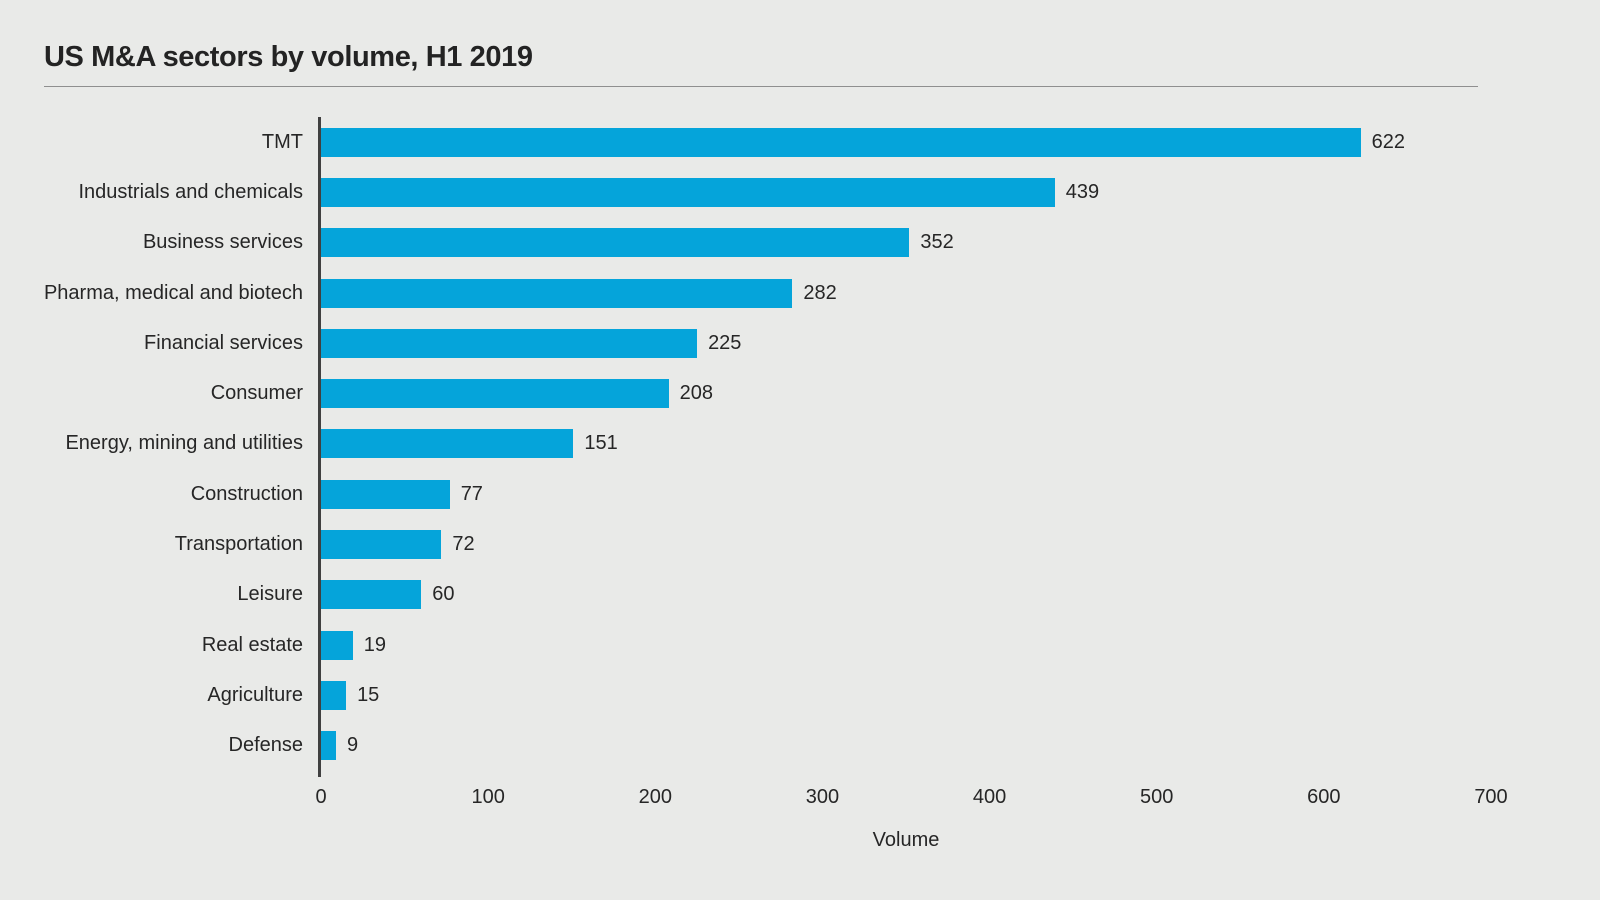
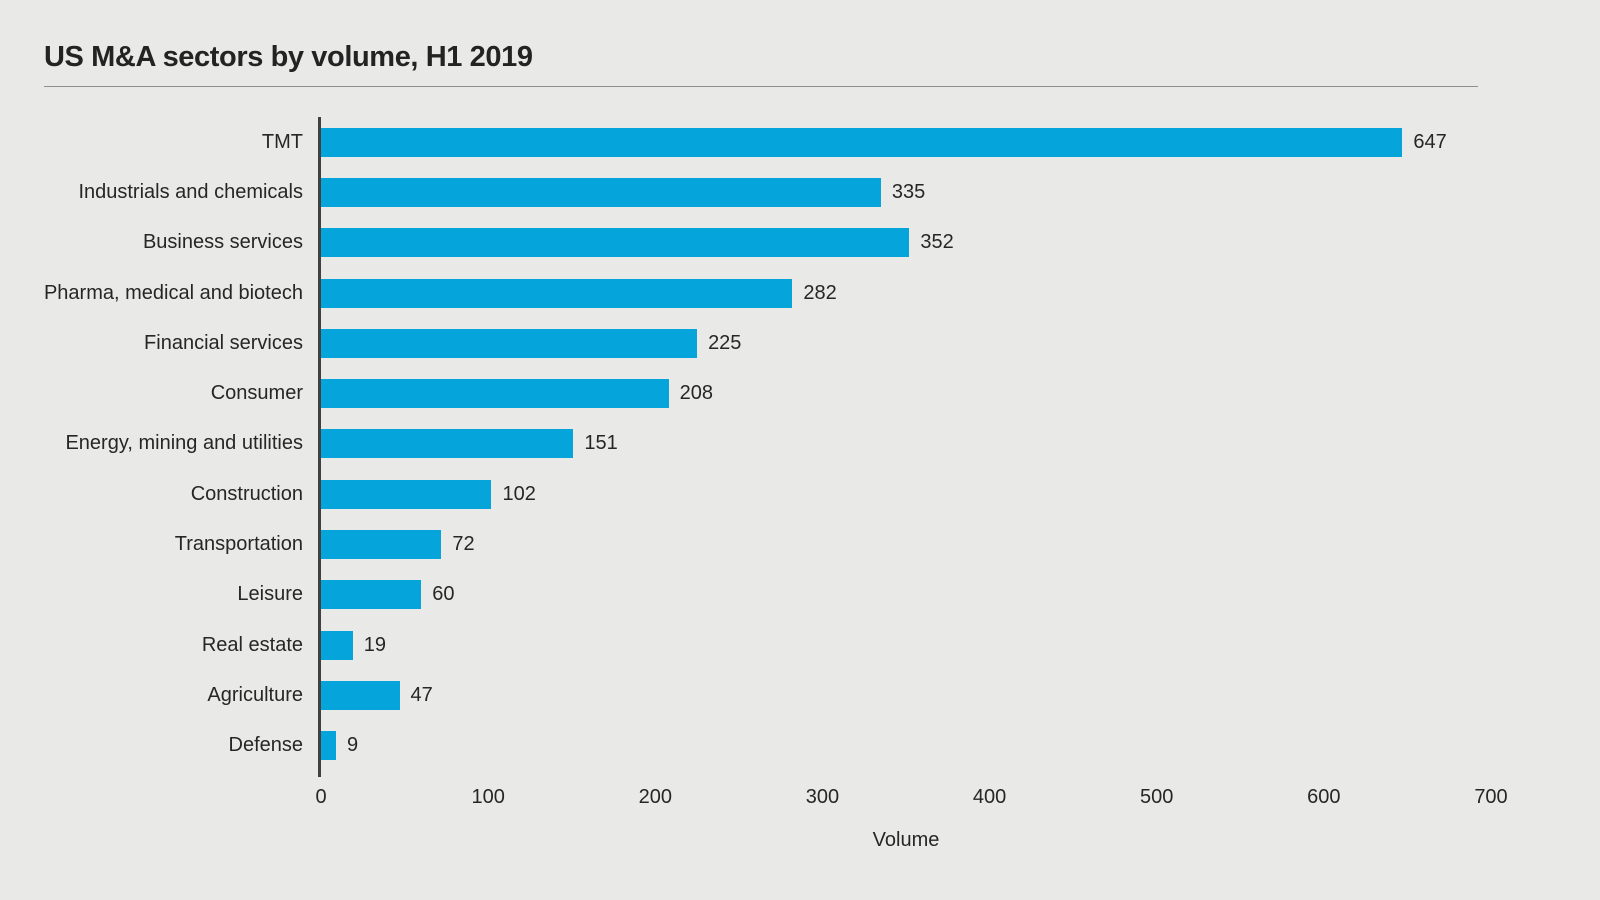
TMT: 622 -> 647
Industrials and chemicals: 439 -> 335
Construction: 77 -> 102
Agriculture: 15 -> 47
